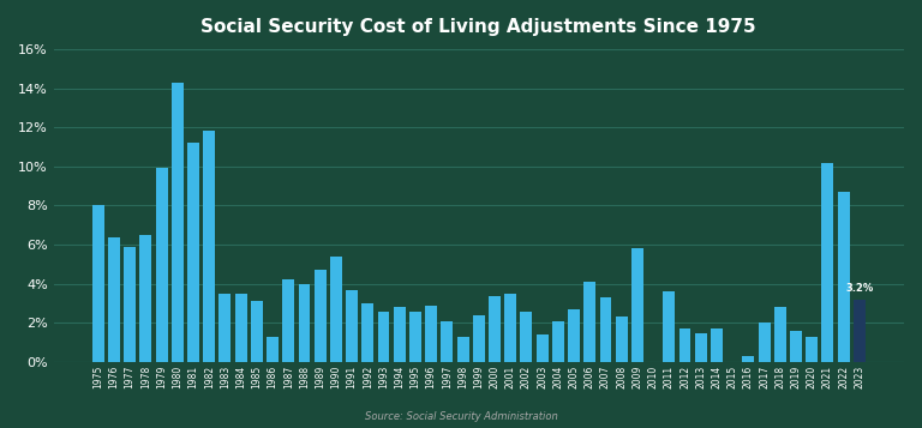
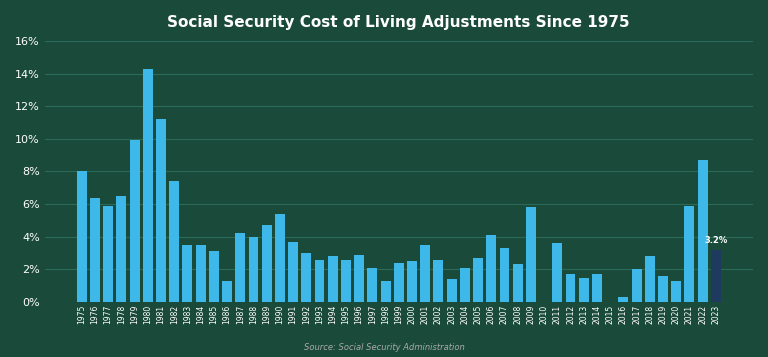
1982: 11.8% -> 7.4%
2000: 3.4% -> 2.5%
2021: 10.2% -> 5.9%
